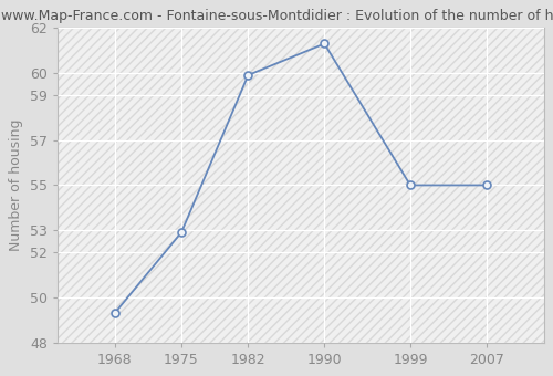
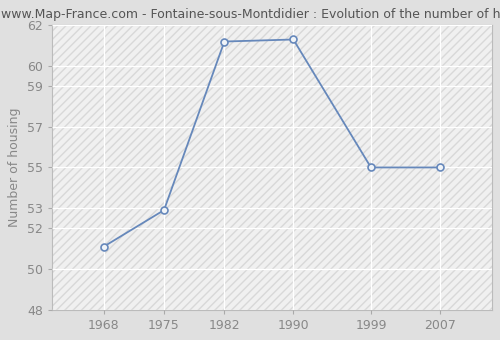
1968: 49.3 -> 51.1
1982: 59.9 -> 61.2
